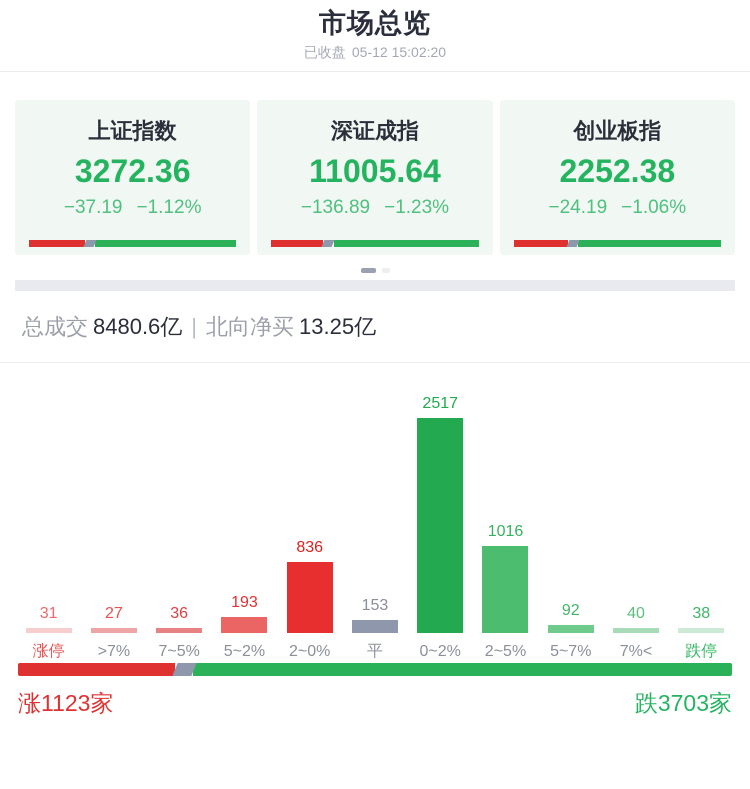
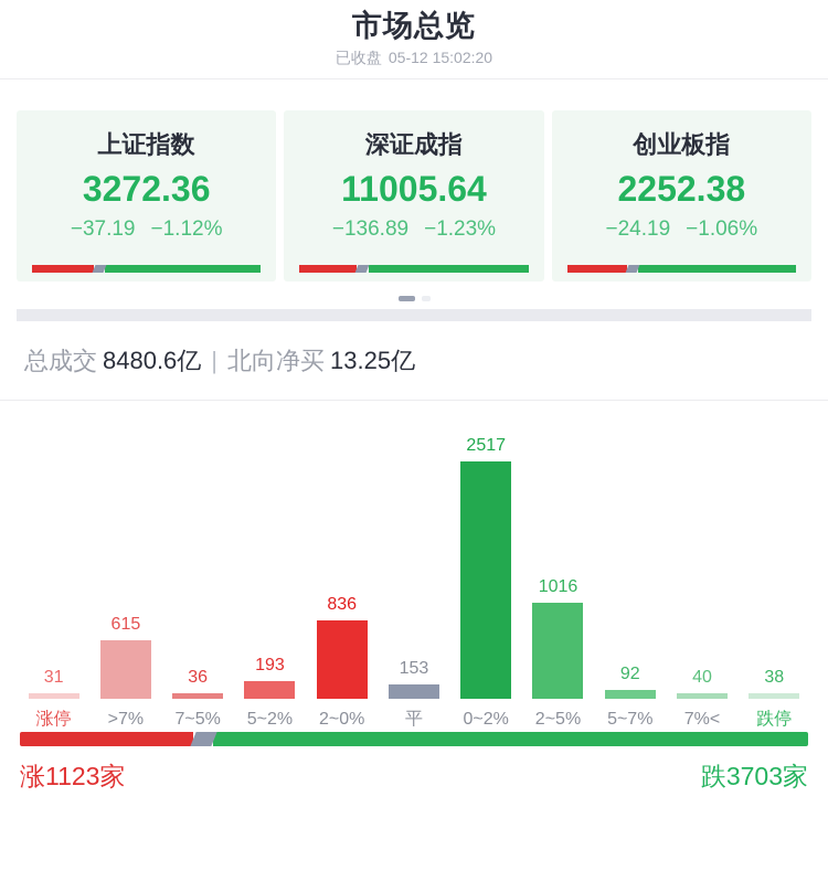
>7%: 27 -> 615
